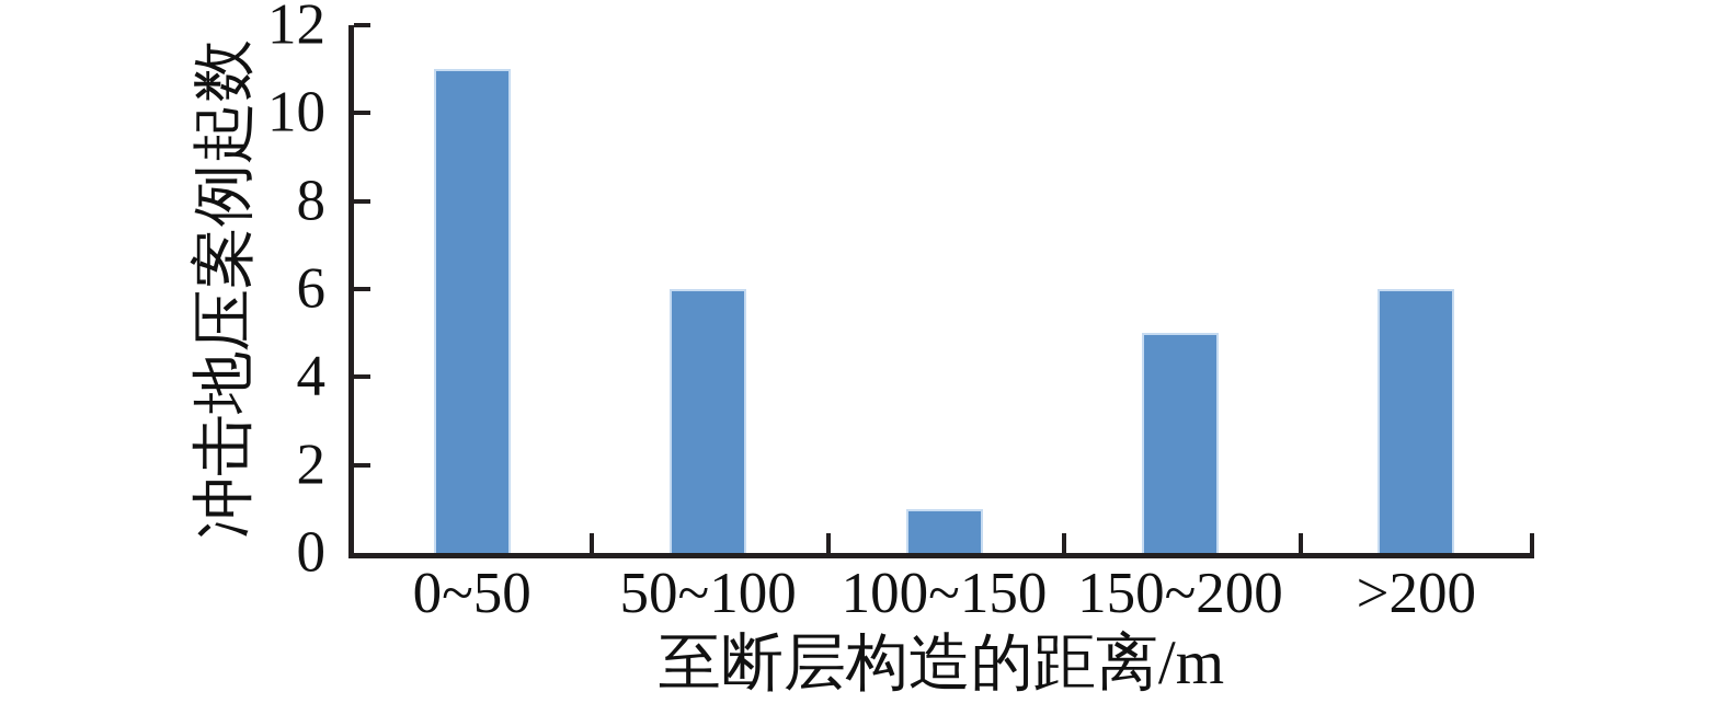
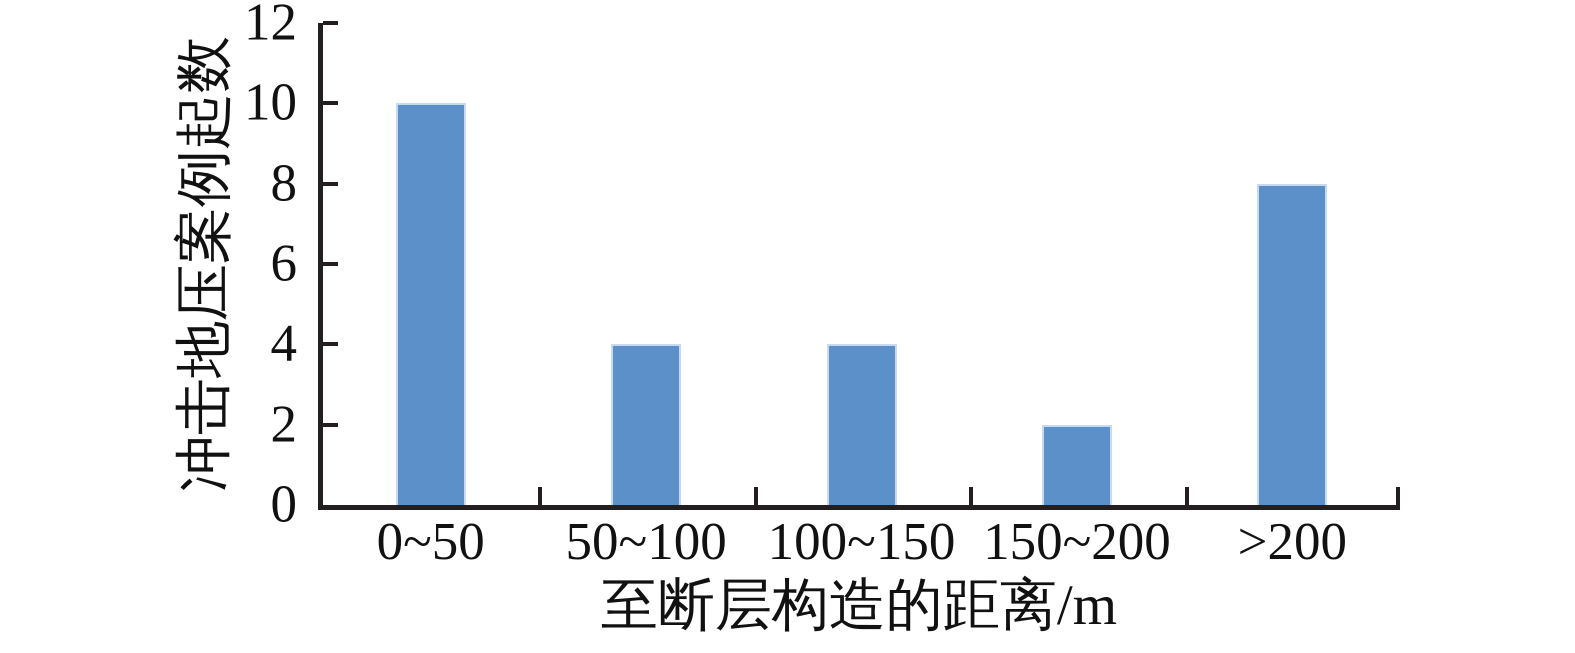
0~50: 11 -> 10
50~100: 6 -> 4
100~150: 1 -> 4
150~200: 5 -> 2
>200: 6 -> 8
